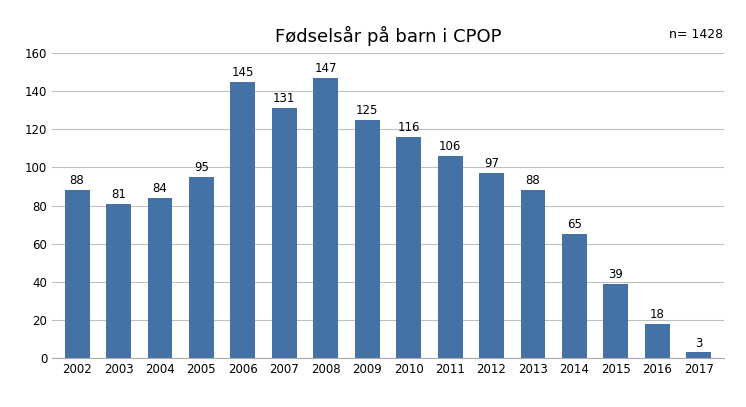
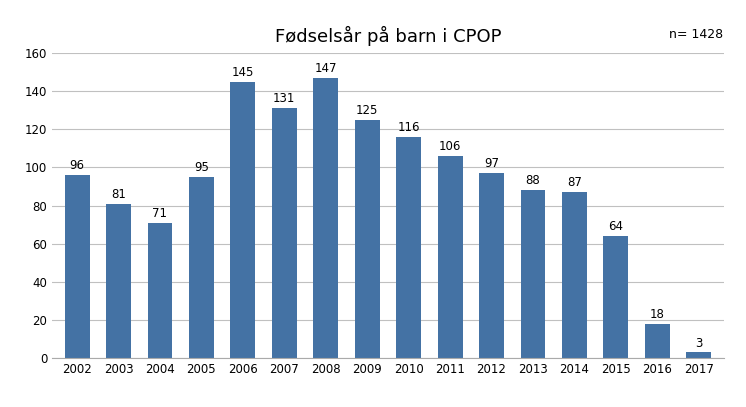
2002: 88 -> 96
2004: 84 -> 71
2014: 65 -> 87
2015: 39 -> 64
